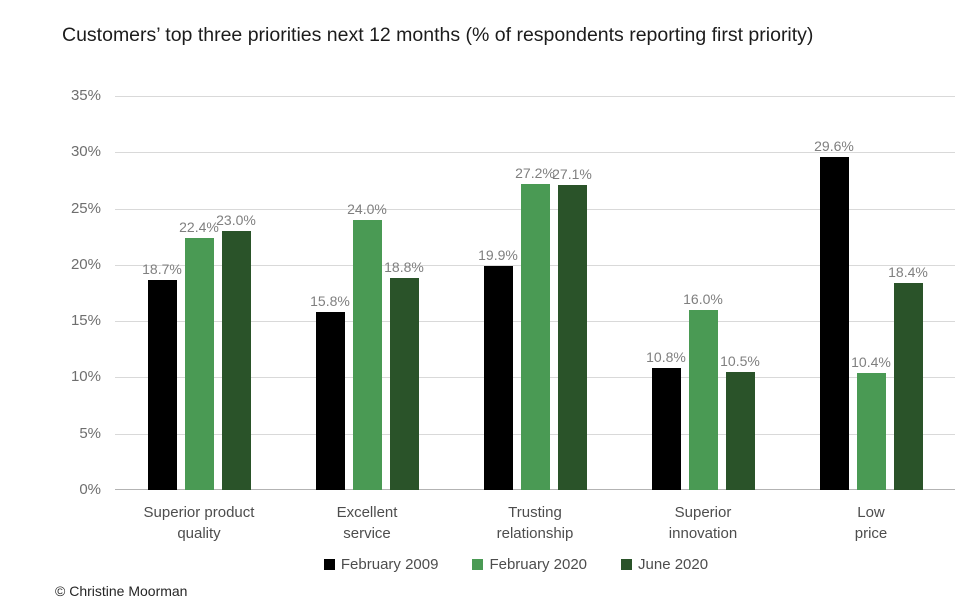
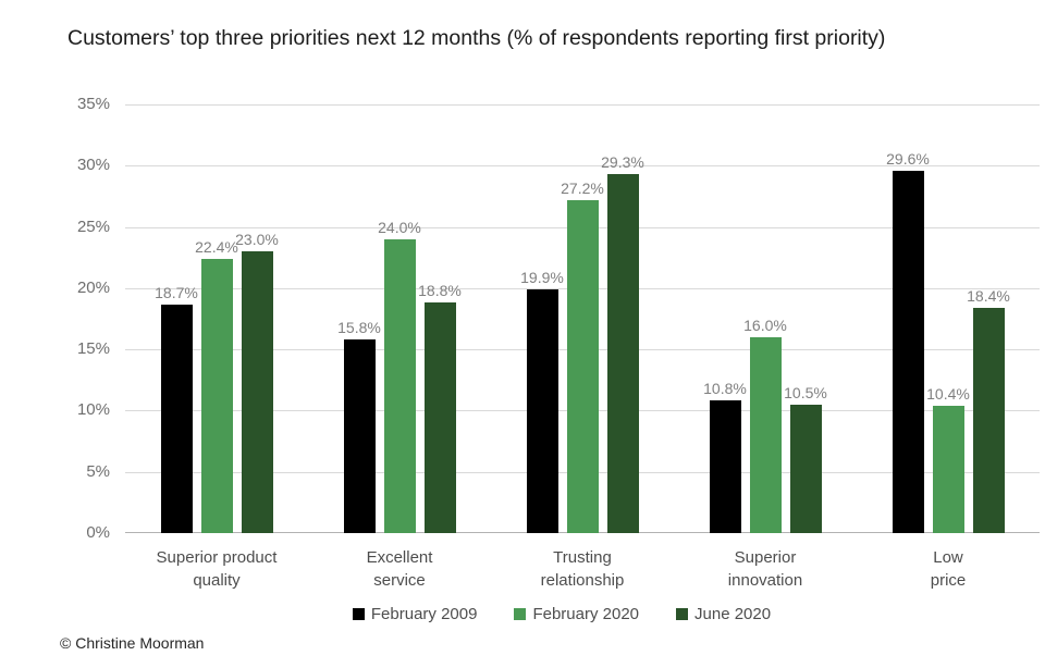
June 2020/Trusting relationship: 27.1% -> 29.3%
